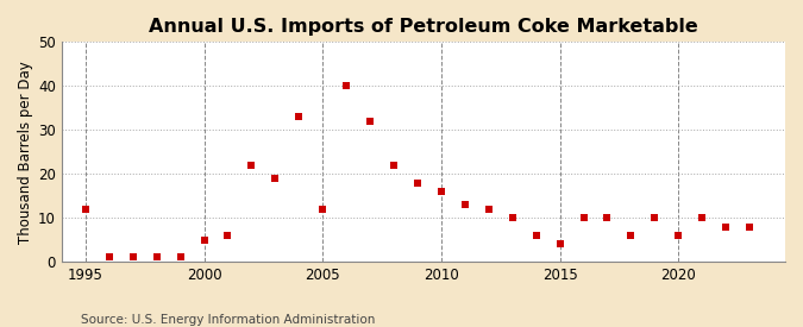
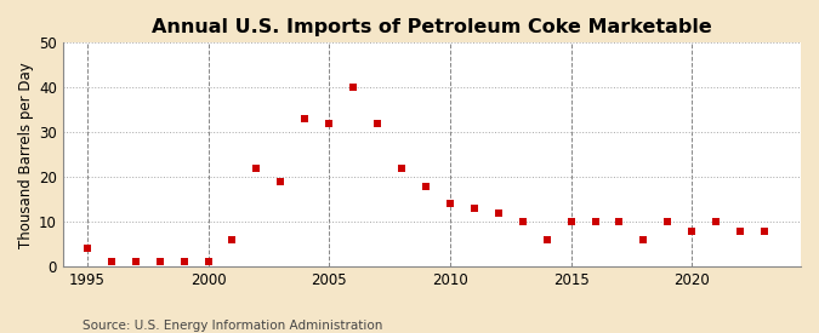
1995: 12 -> 4
2000: 5 -> 1
2005: 12 -> 32
2010: 16 -> 14
2015: 4 -> 10
2020: 6 -> 8
